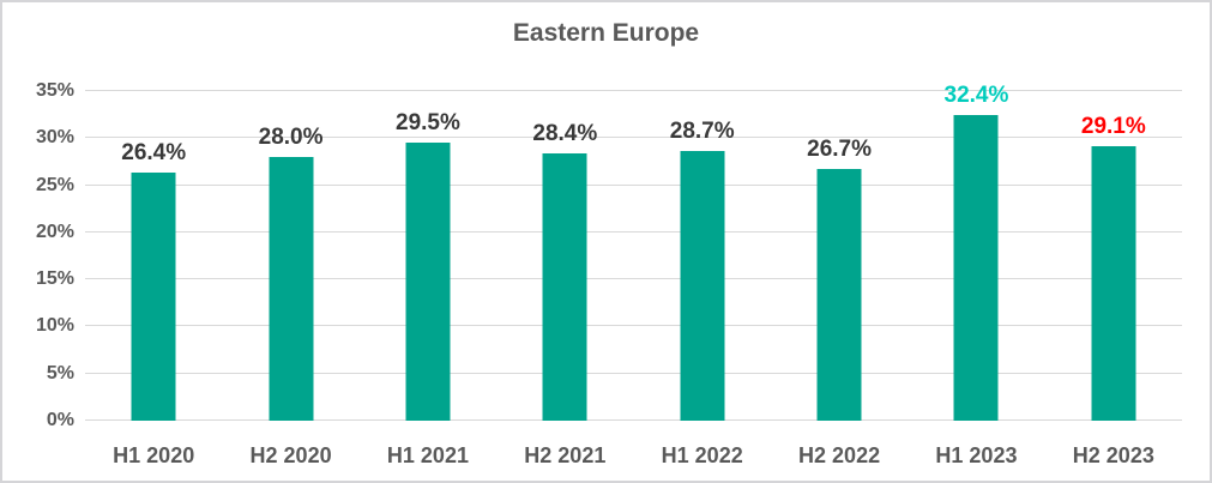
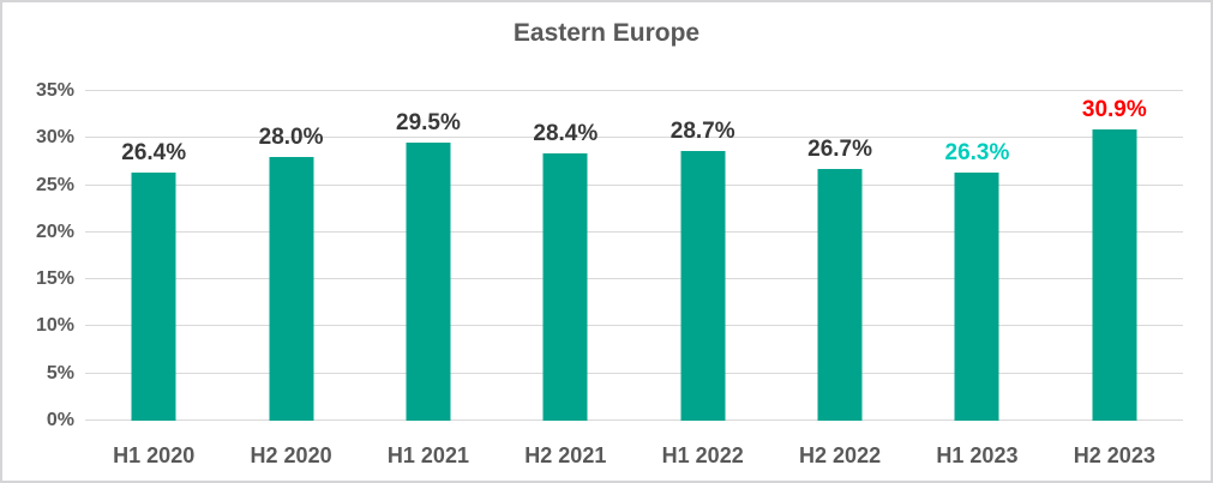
H1 2023: 32.4% -> 26.3%
H2 2023: 29.1% -> 30.9%
